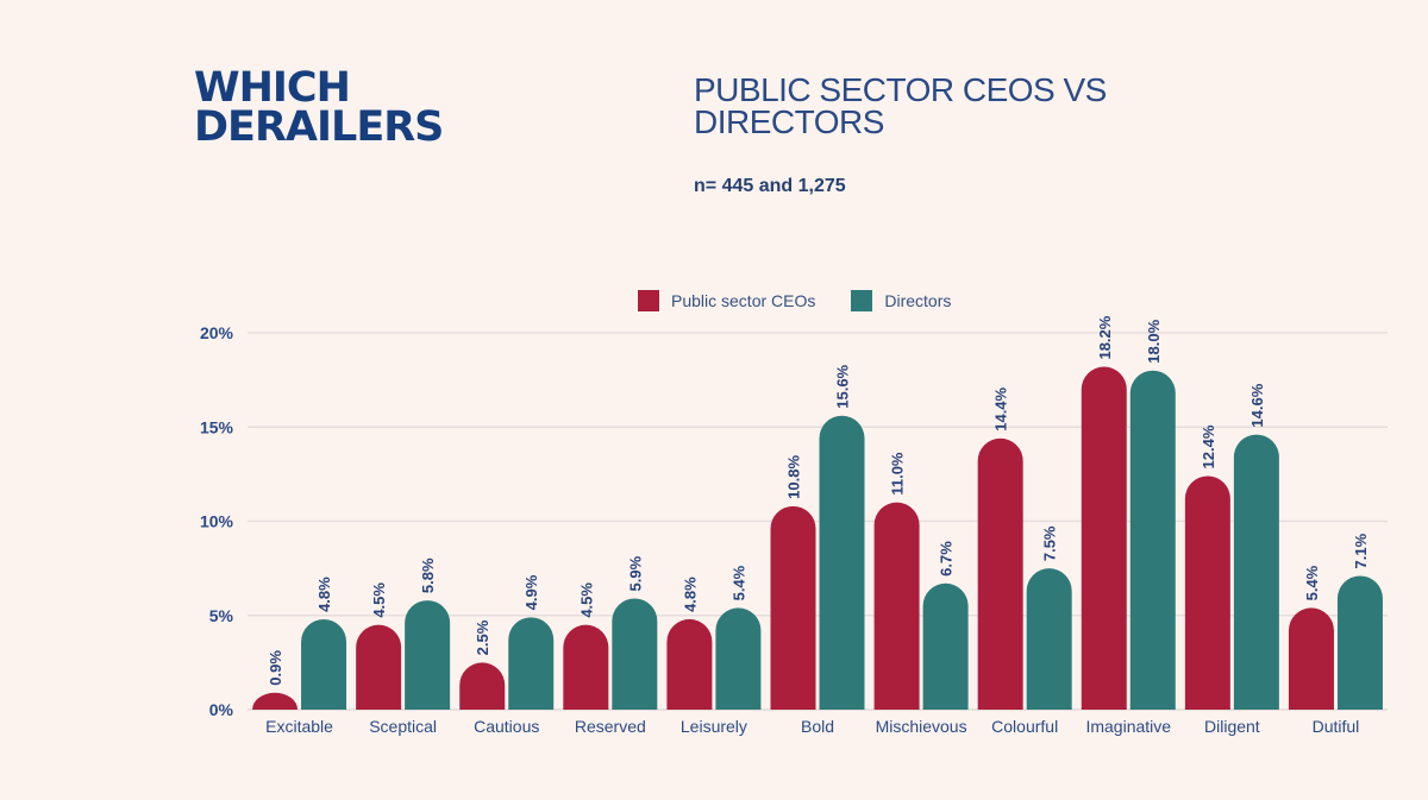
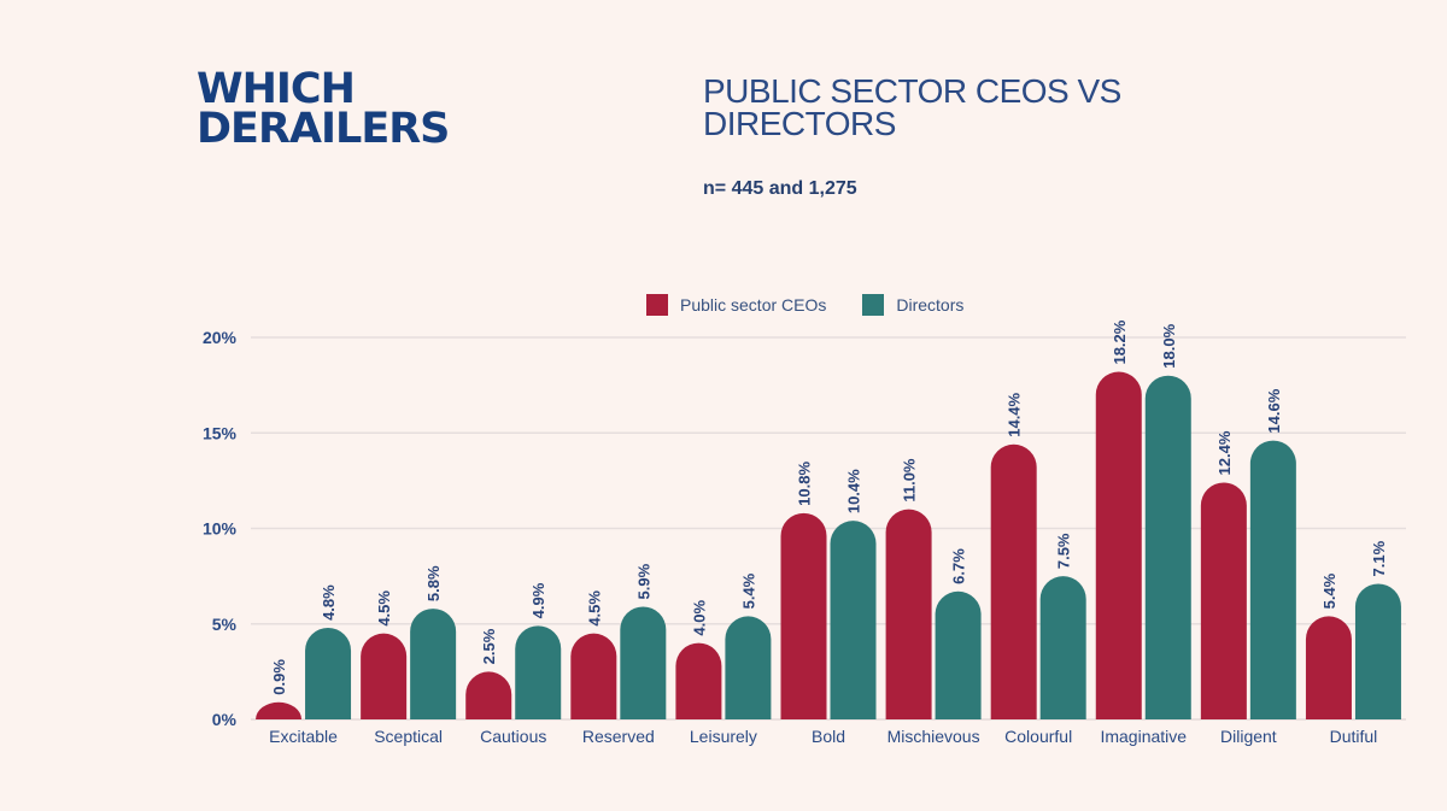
Public sector CEOs/Leisurely: 4.8% -> 4.0%
Directors/Bold: 15.6% -> 10.4%
